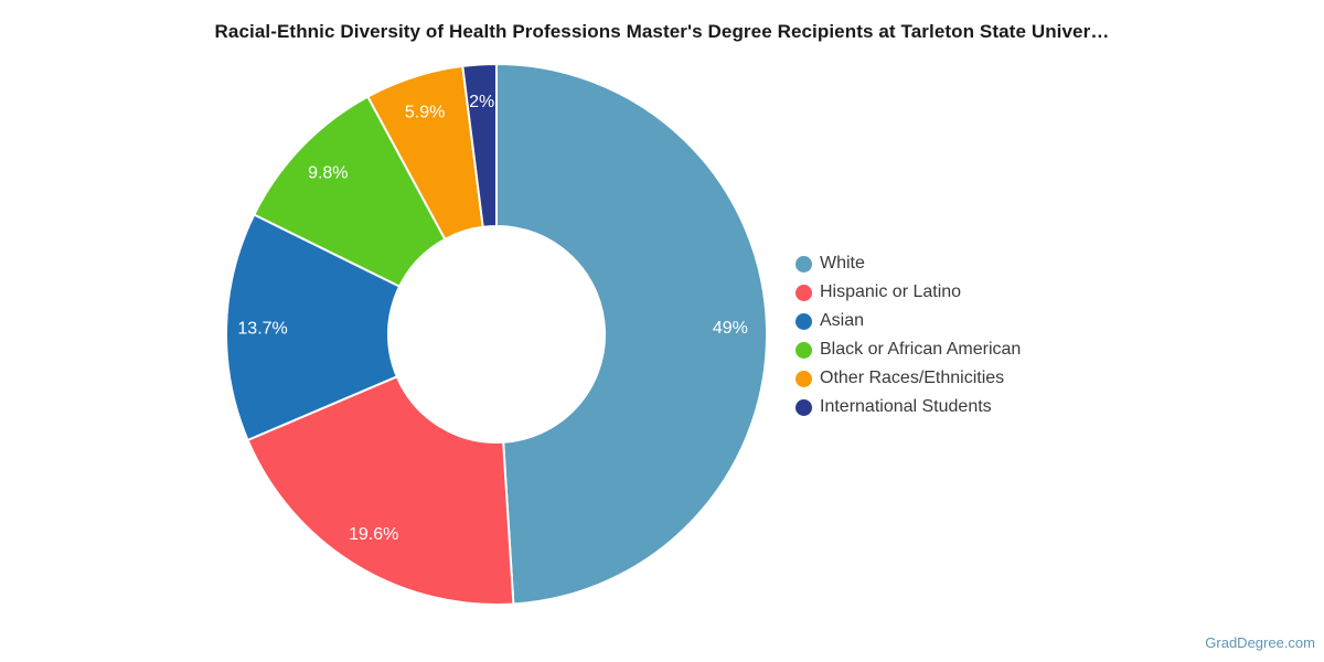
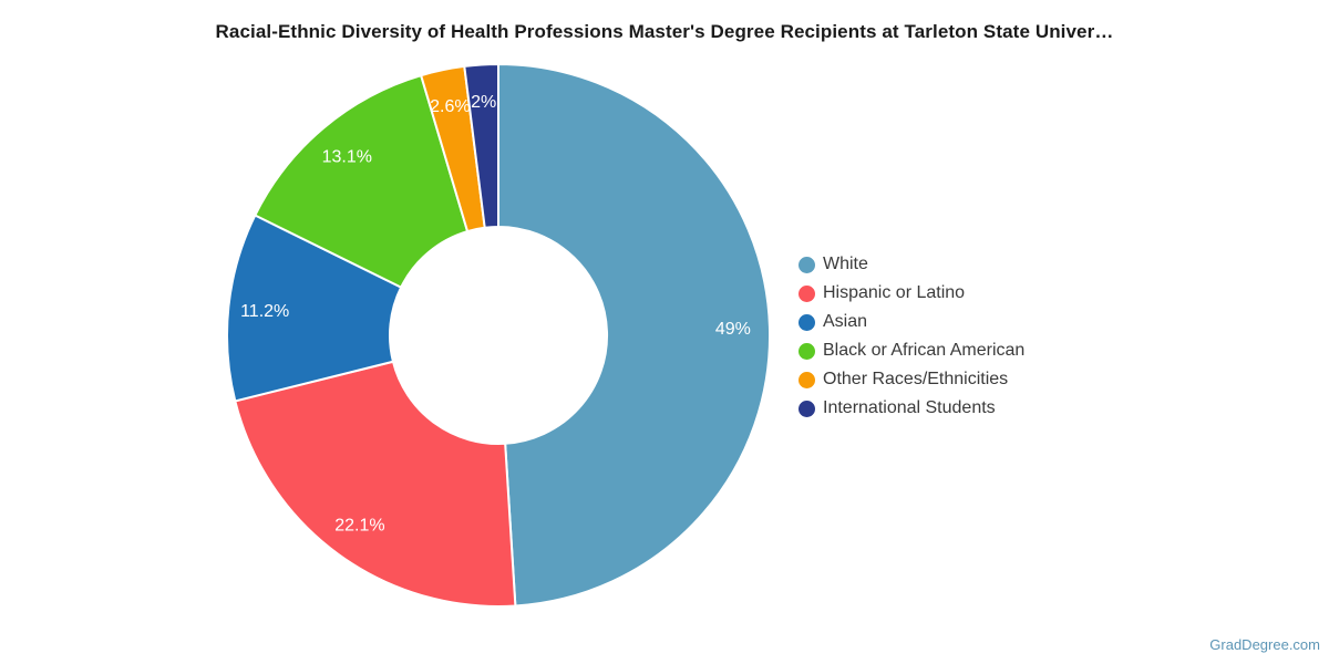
Hispanic or Latino: 19.6% -> 22.1%
Asian: 13.7% -> 11.2%
Black or African American: 9.8% -> 13.1%
Other Races/Ethnicities: 5.9% -> 2.6%
